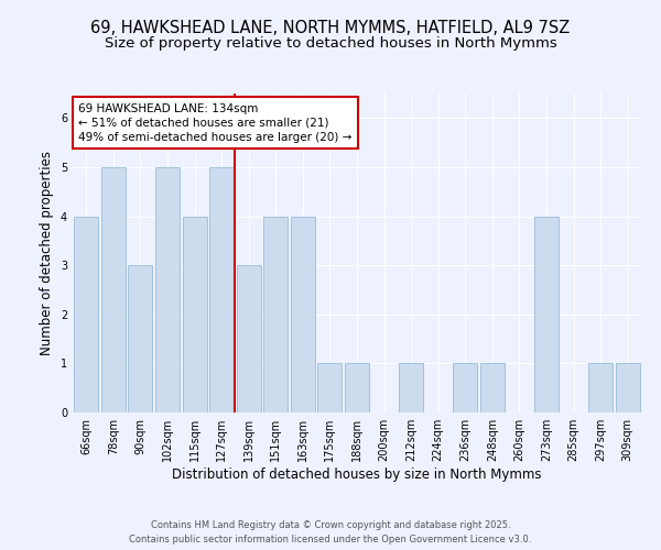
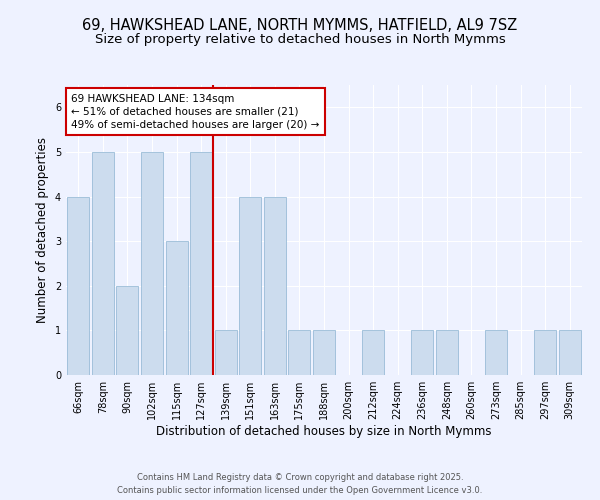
90sqm: 3 -> 2
115sqm: 4 -> 3
139sqm: 3 -> 1
273sqm: 4 -> 1
